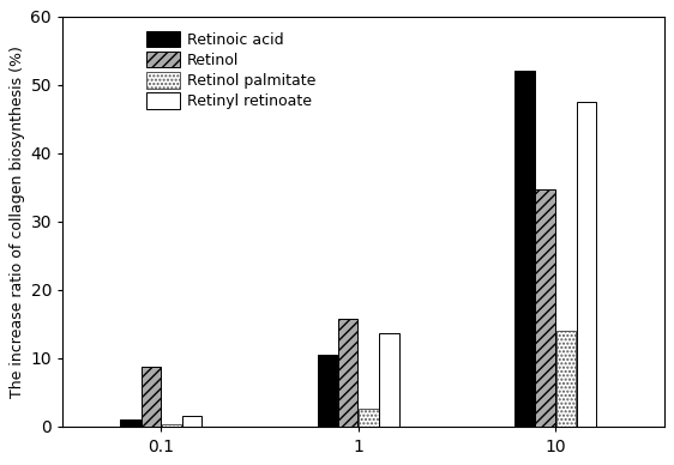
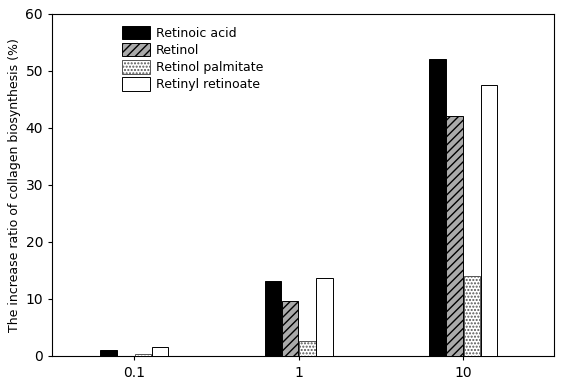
Retinol/0.1: 8.8 -> 0.1
Retinoic acid/1: 10.6 -> 13.2
Retinol/1: 15.8 -> 9.7
Retinol/10: 34.8 -> 42.0
